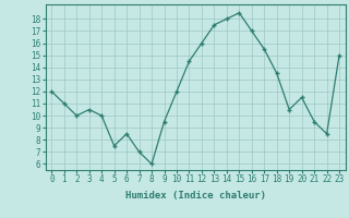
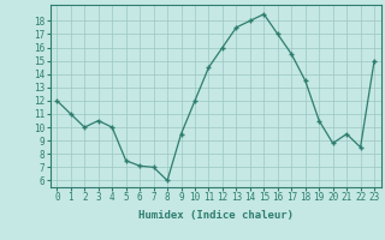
6: 8.5 -> 7.1
20: 11.5 -> 8.8
